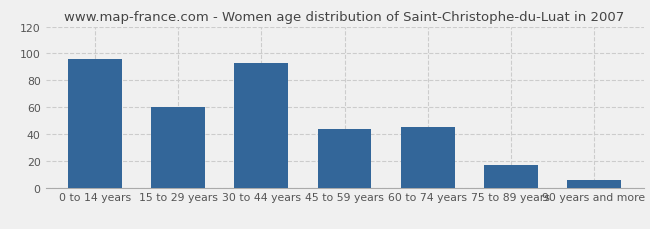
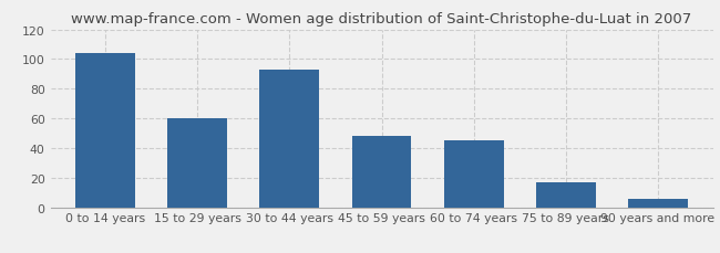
0 to 14 years: 96 -> 104
45 to 59 years: 44 -> 48
